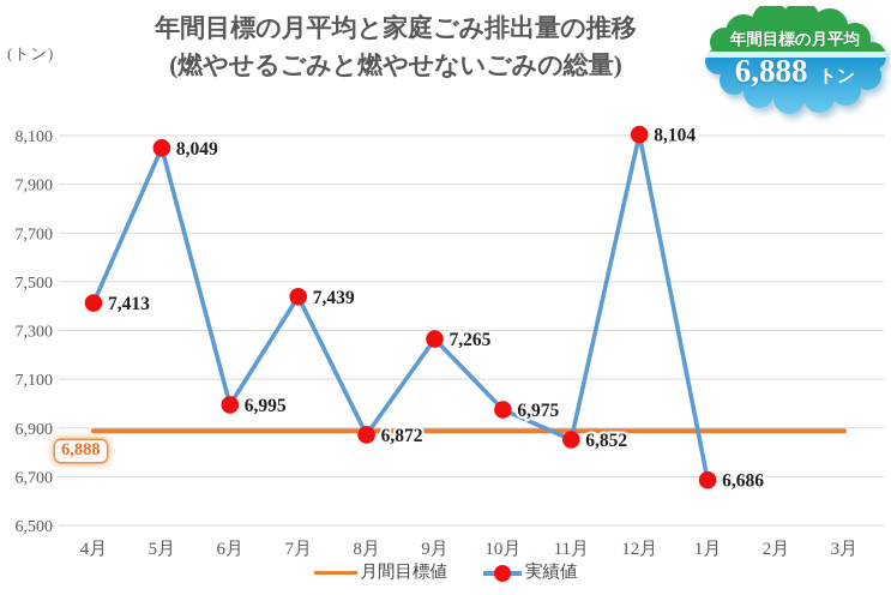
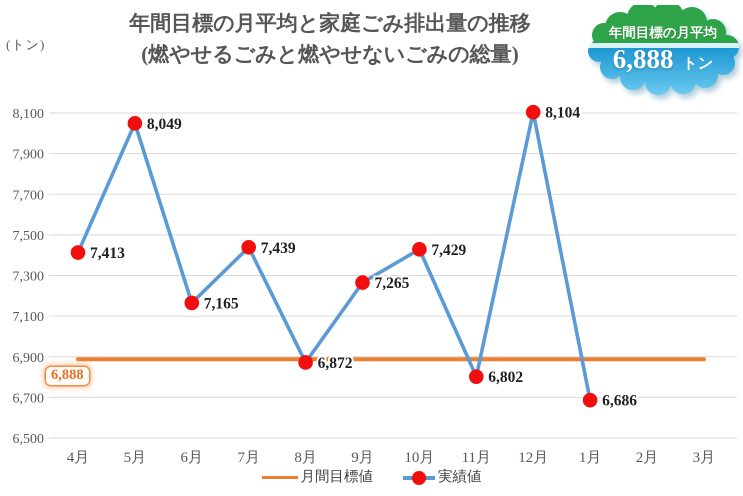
実績値/6月: 6,995 -> 7,165
実績値/10月: 6,975 -> 7,429
実績値/11月: 6,852 -> 6,802
